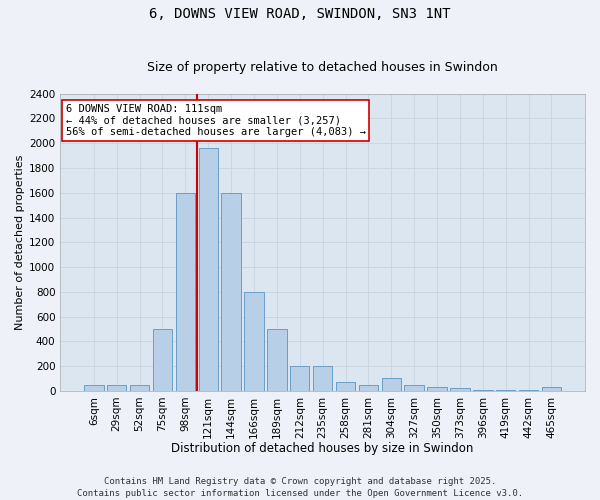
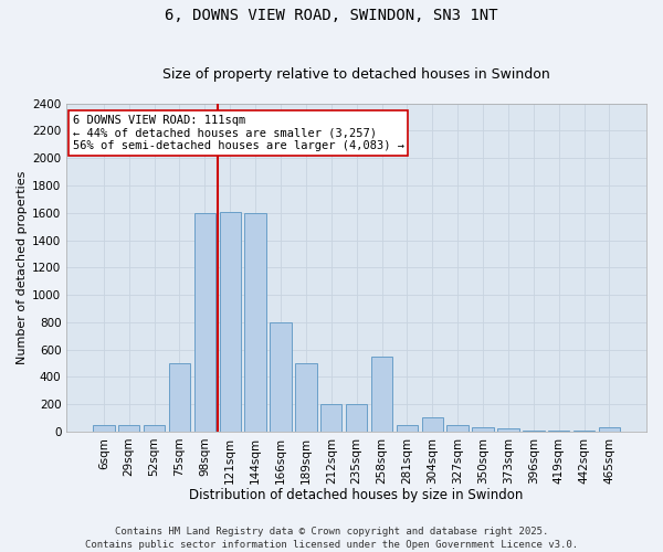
121sqm: 1960 -> 1610
258sqm: 80 -> 550
